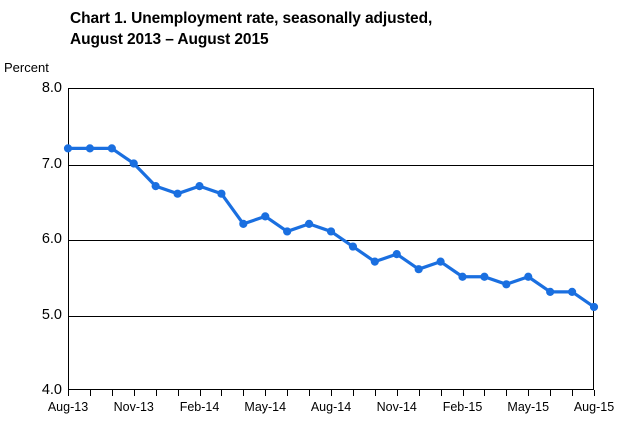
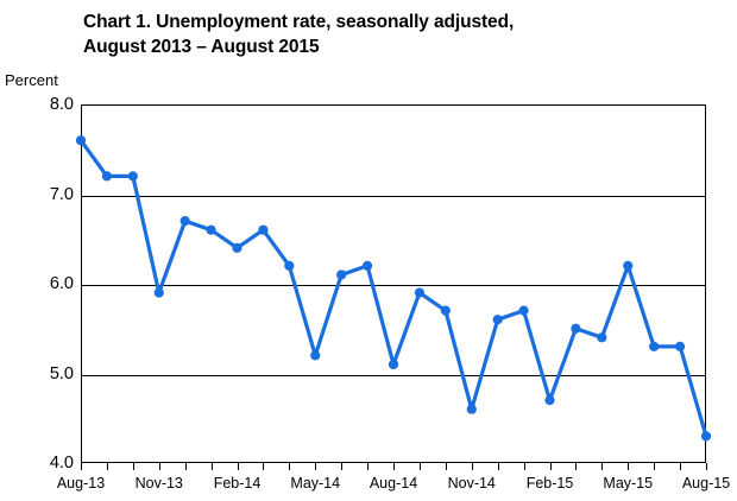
Aug-13: 7.2 -> 7.6
Nov-13: 7.0 -> 5.9
Feb-14: 6.7 -> 6.4
May-14: 6.3 -> 5.2
Aug-14: 6.1 -> 5.1
Nov-14: 5.8 -> 4.6
Feb-15: 5.5 -> 4.7
May-15: 5.5 -> 6.2
Aug-15: 5.1 -> 4.3
